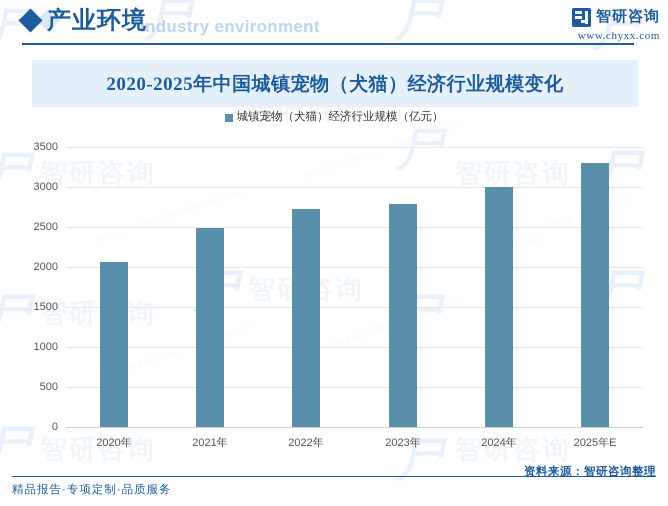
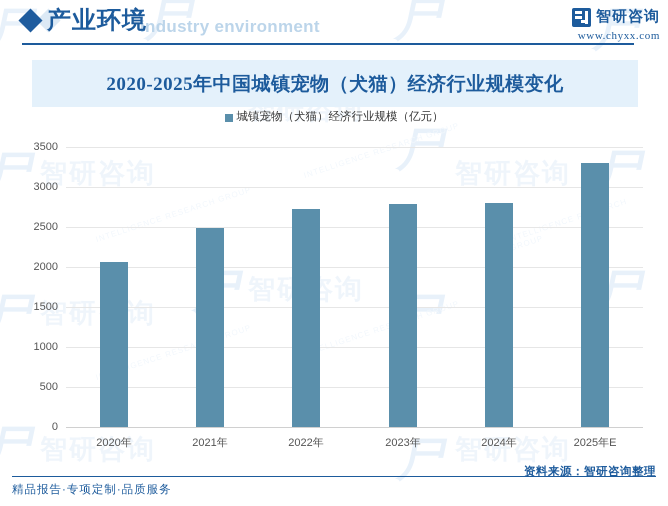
2024年: 3000 -> 2800
